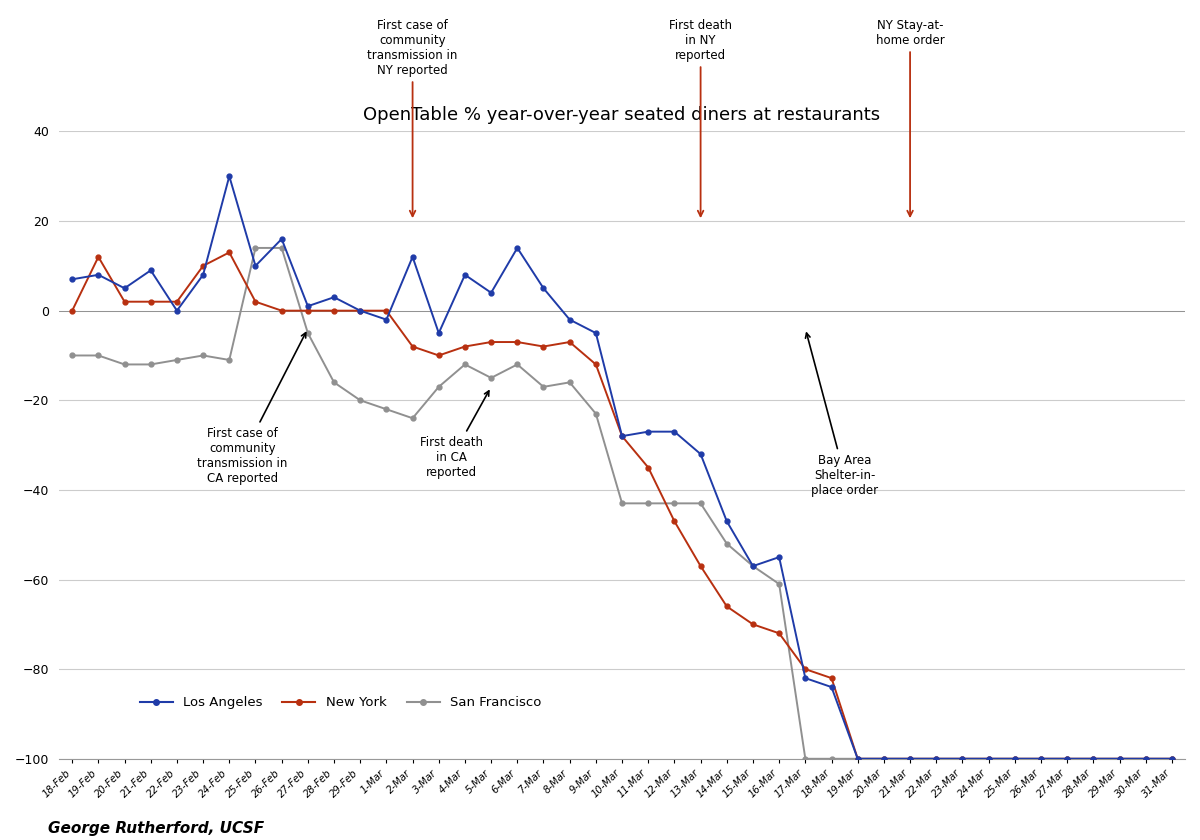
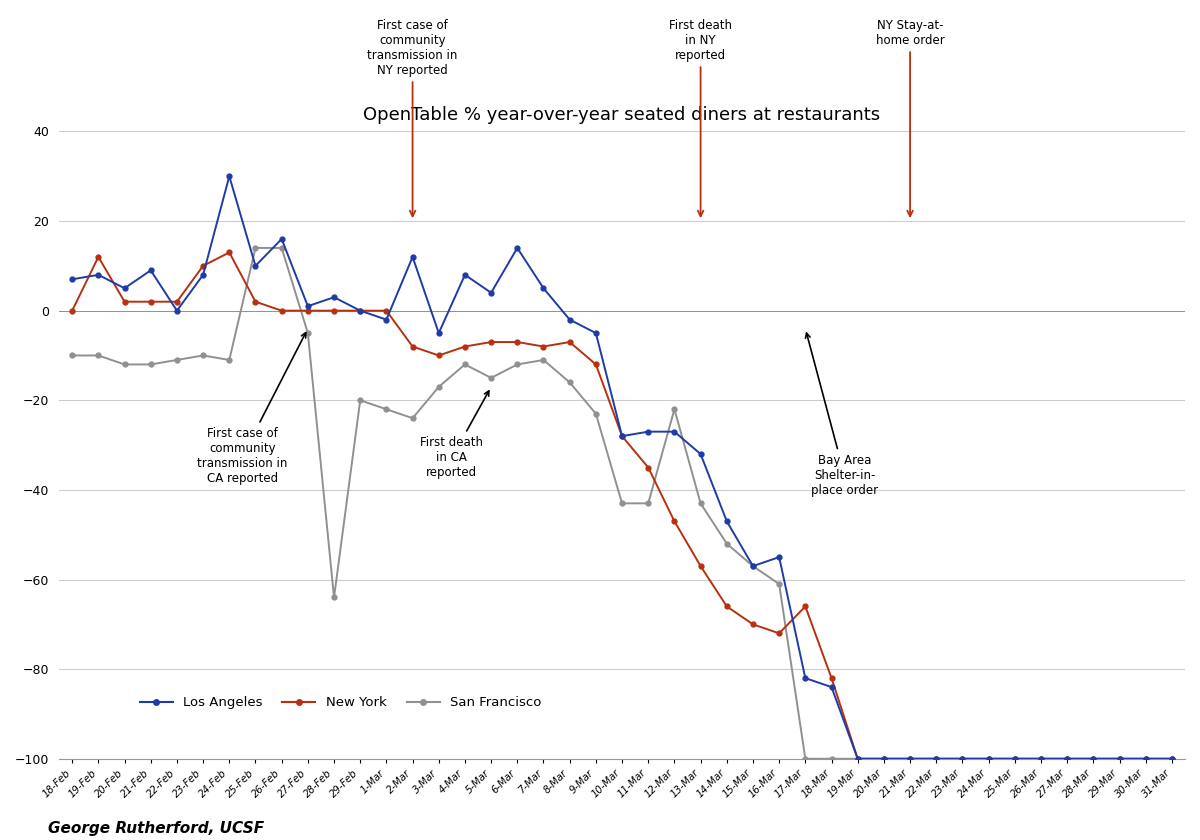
San Francisco/28-Feb: -16 -> -64
San Francisco/7-Mar: -17 -> -11
San Francisco/12-Mar: -43 -> -22
New York/17-Mar: -80 -> -66
